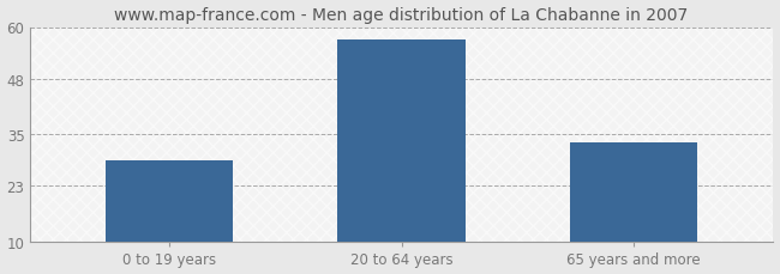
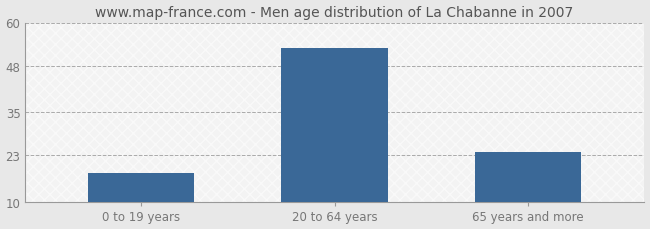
0 to 19 years: 29 -> 18
20 to 64 years: 57 -> 53
65 years and more: 33 -> 24
